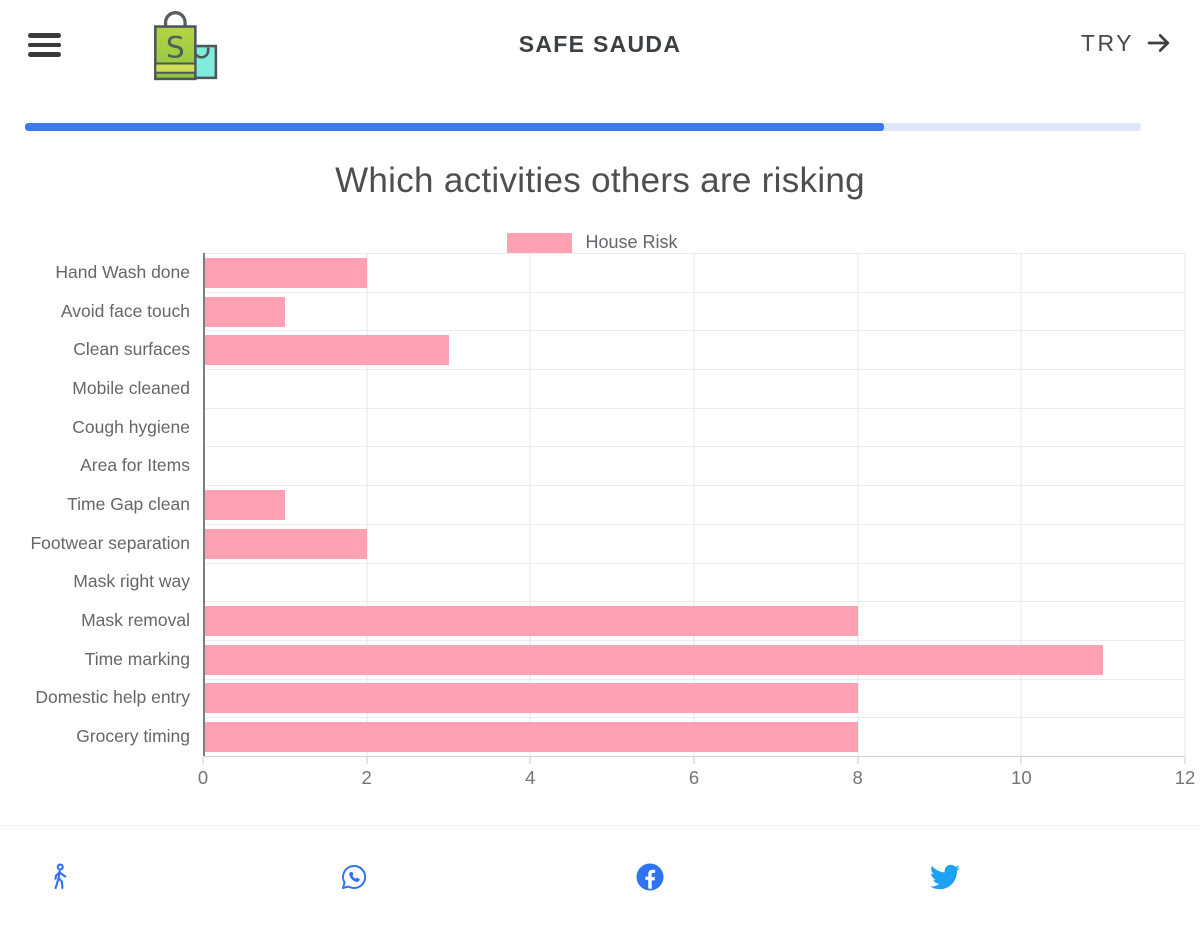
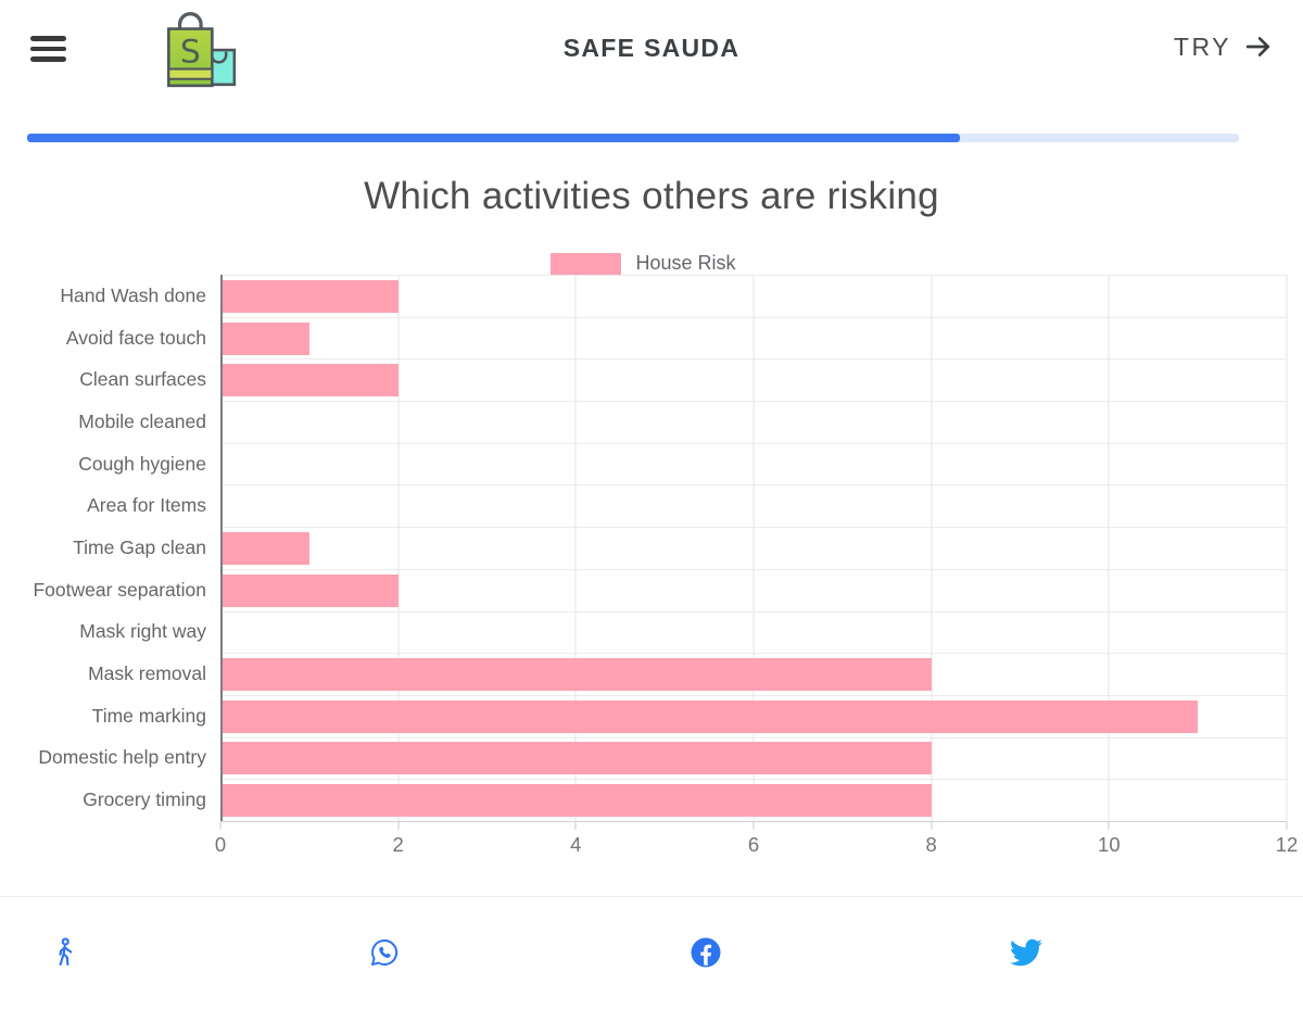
Clean surfaces: 3 -> 2
